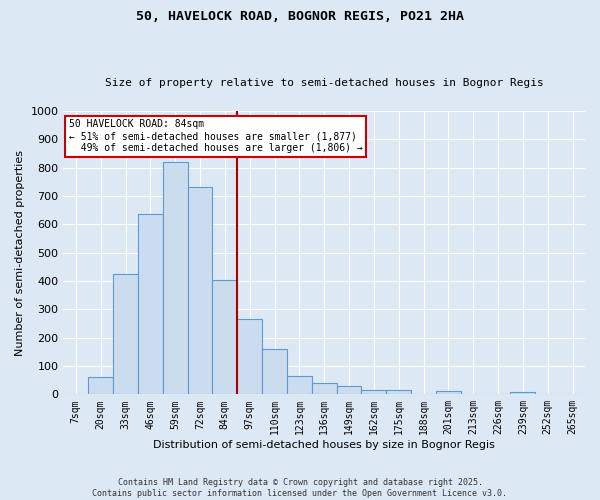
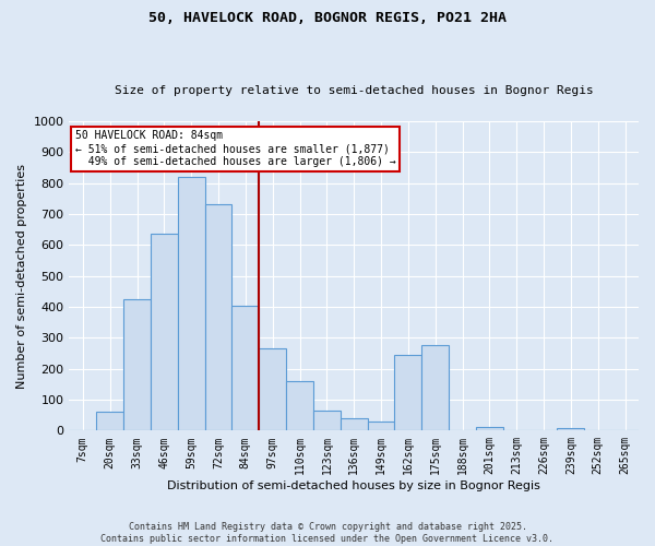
162sqm: 15 -> 245
175sqm: 15 -> 275
